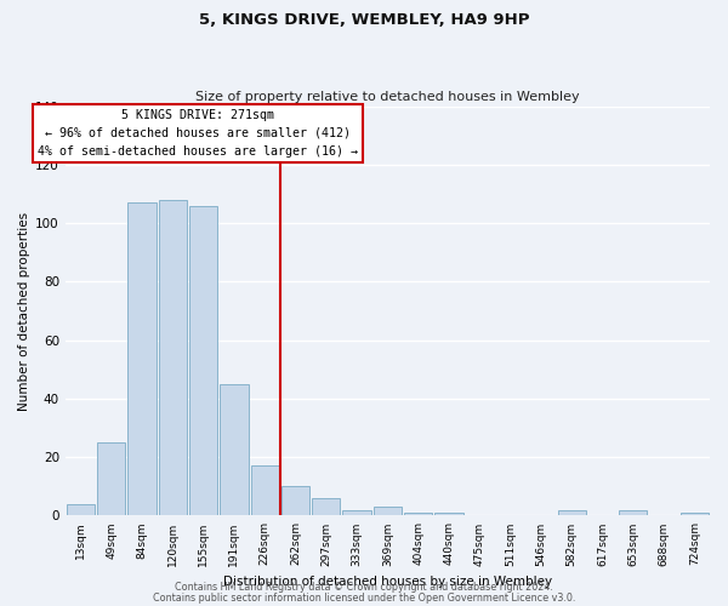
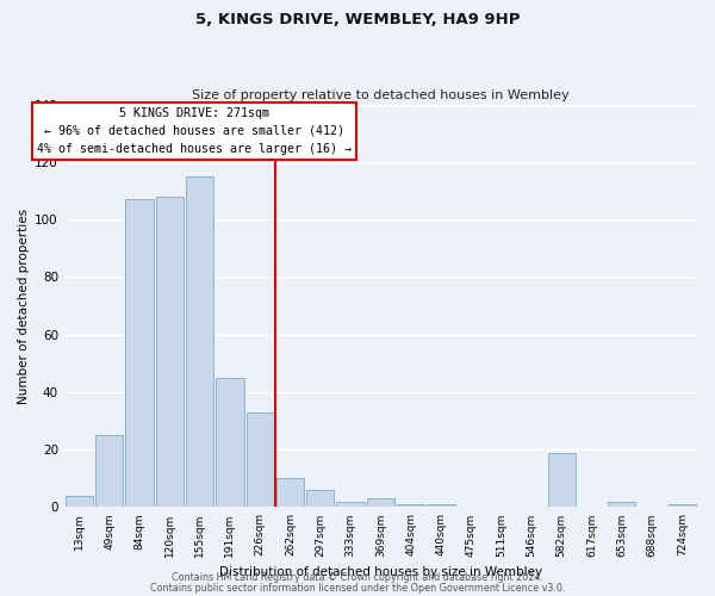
155sqm: 106 -> 115
226sqm: 17 -> 33
582sqm: 2 -> 19
